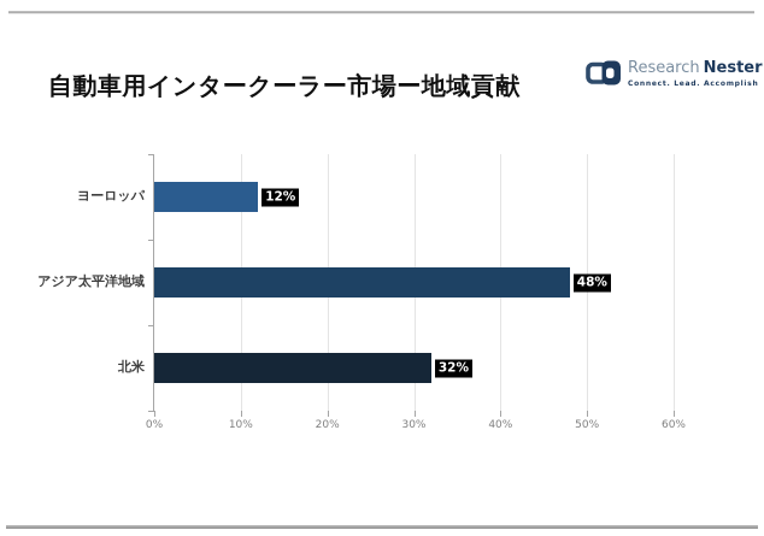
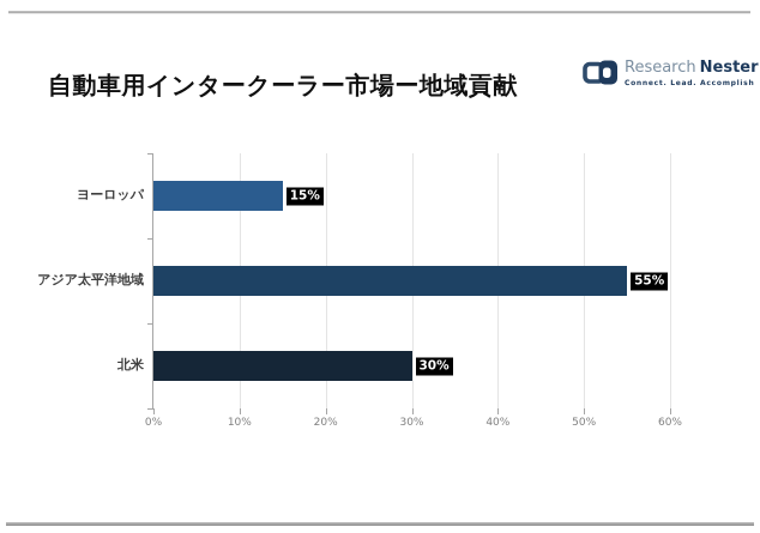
ヨーロッパ: 12% -> 15%
アジア太平洋地域: 48% -> 55%
北米: 32% -> 30%
